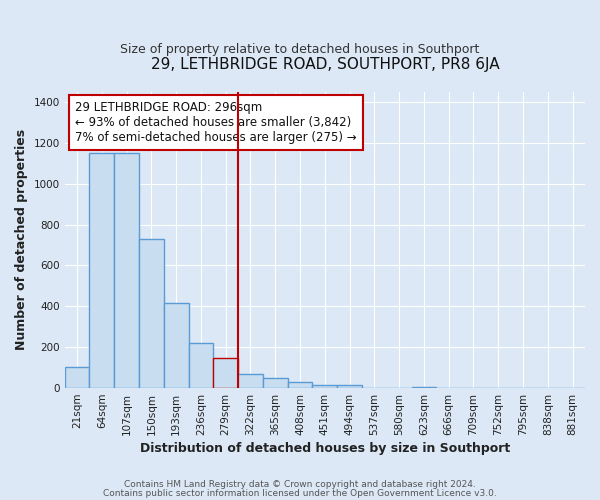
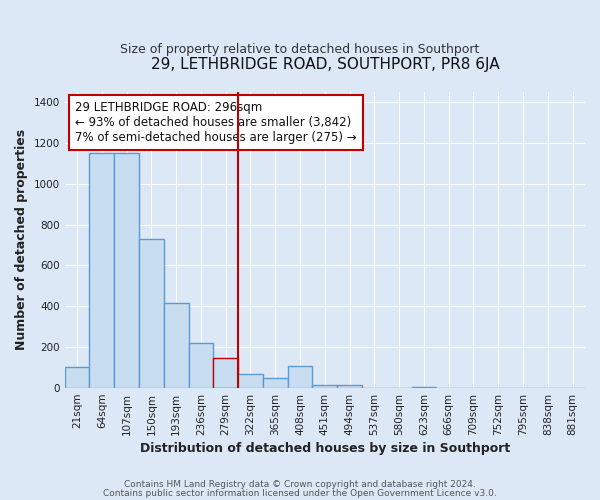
408sqm: 30 -> 110
